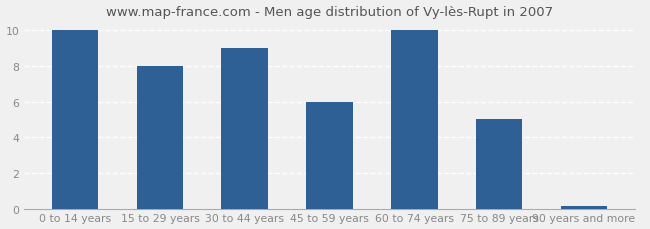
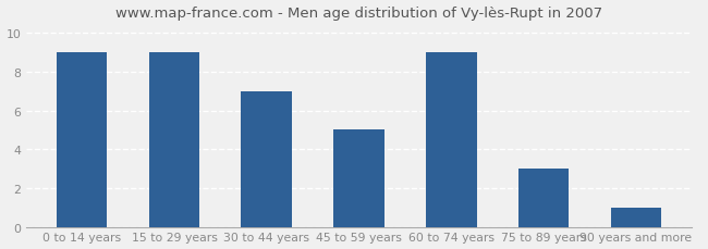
0 to 14 years: 10.0 -> 9.0
15 to 29 years: 8.0 -> 9.0
30 to 44 years: 9.0 -> 7.0
45 to 59 years: 6.0 -> 5.0
60 to 74 years: 10.0 -> 9.0
75 to 89 years: 5.0 -> 3.0
90 years and more: 0.1 -> 1.0
